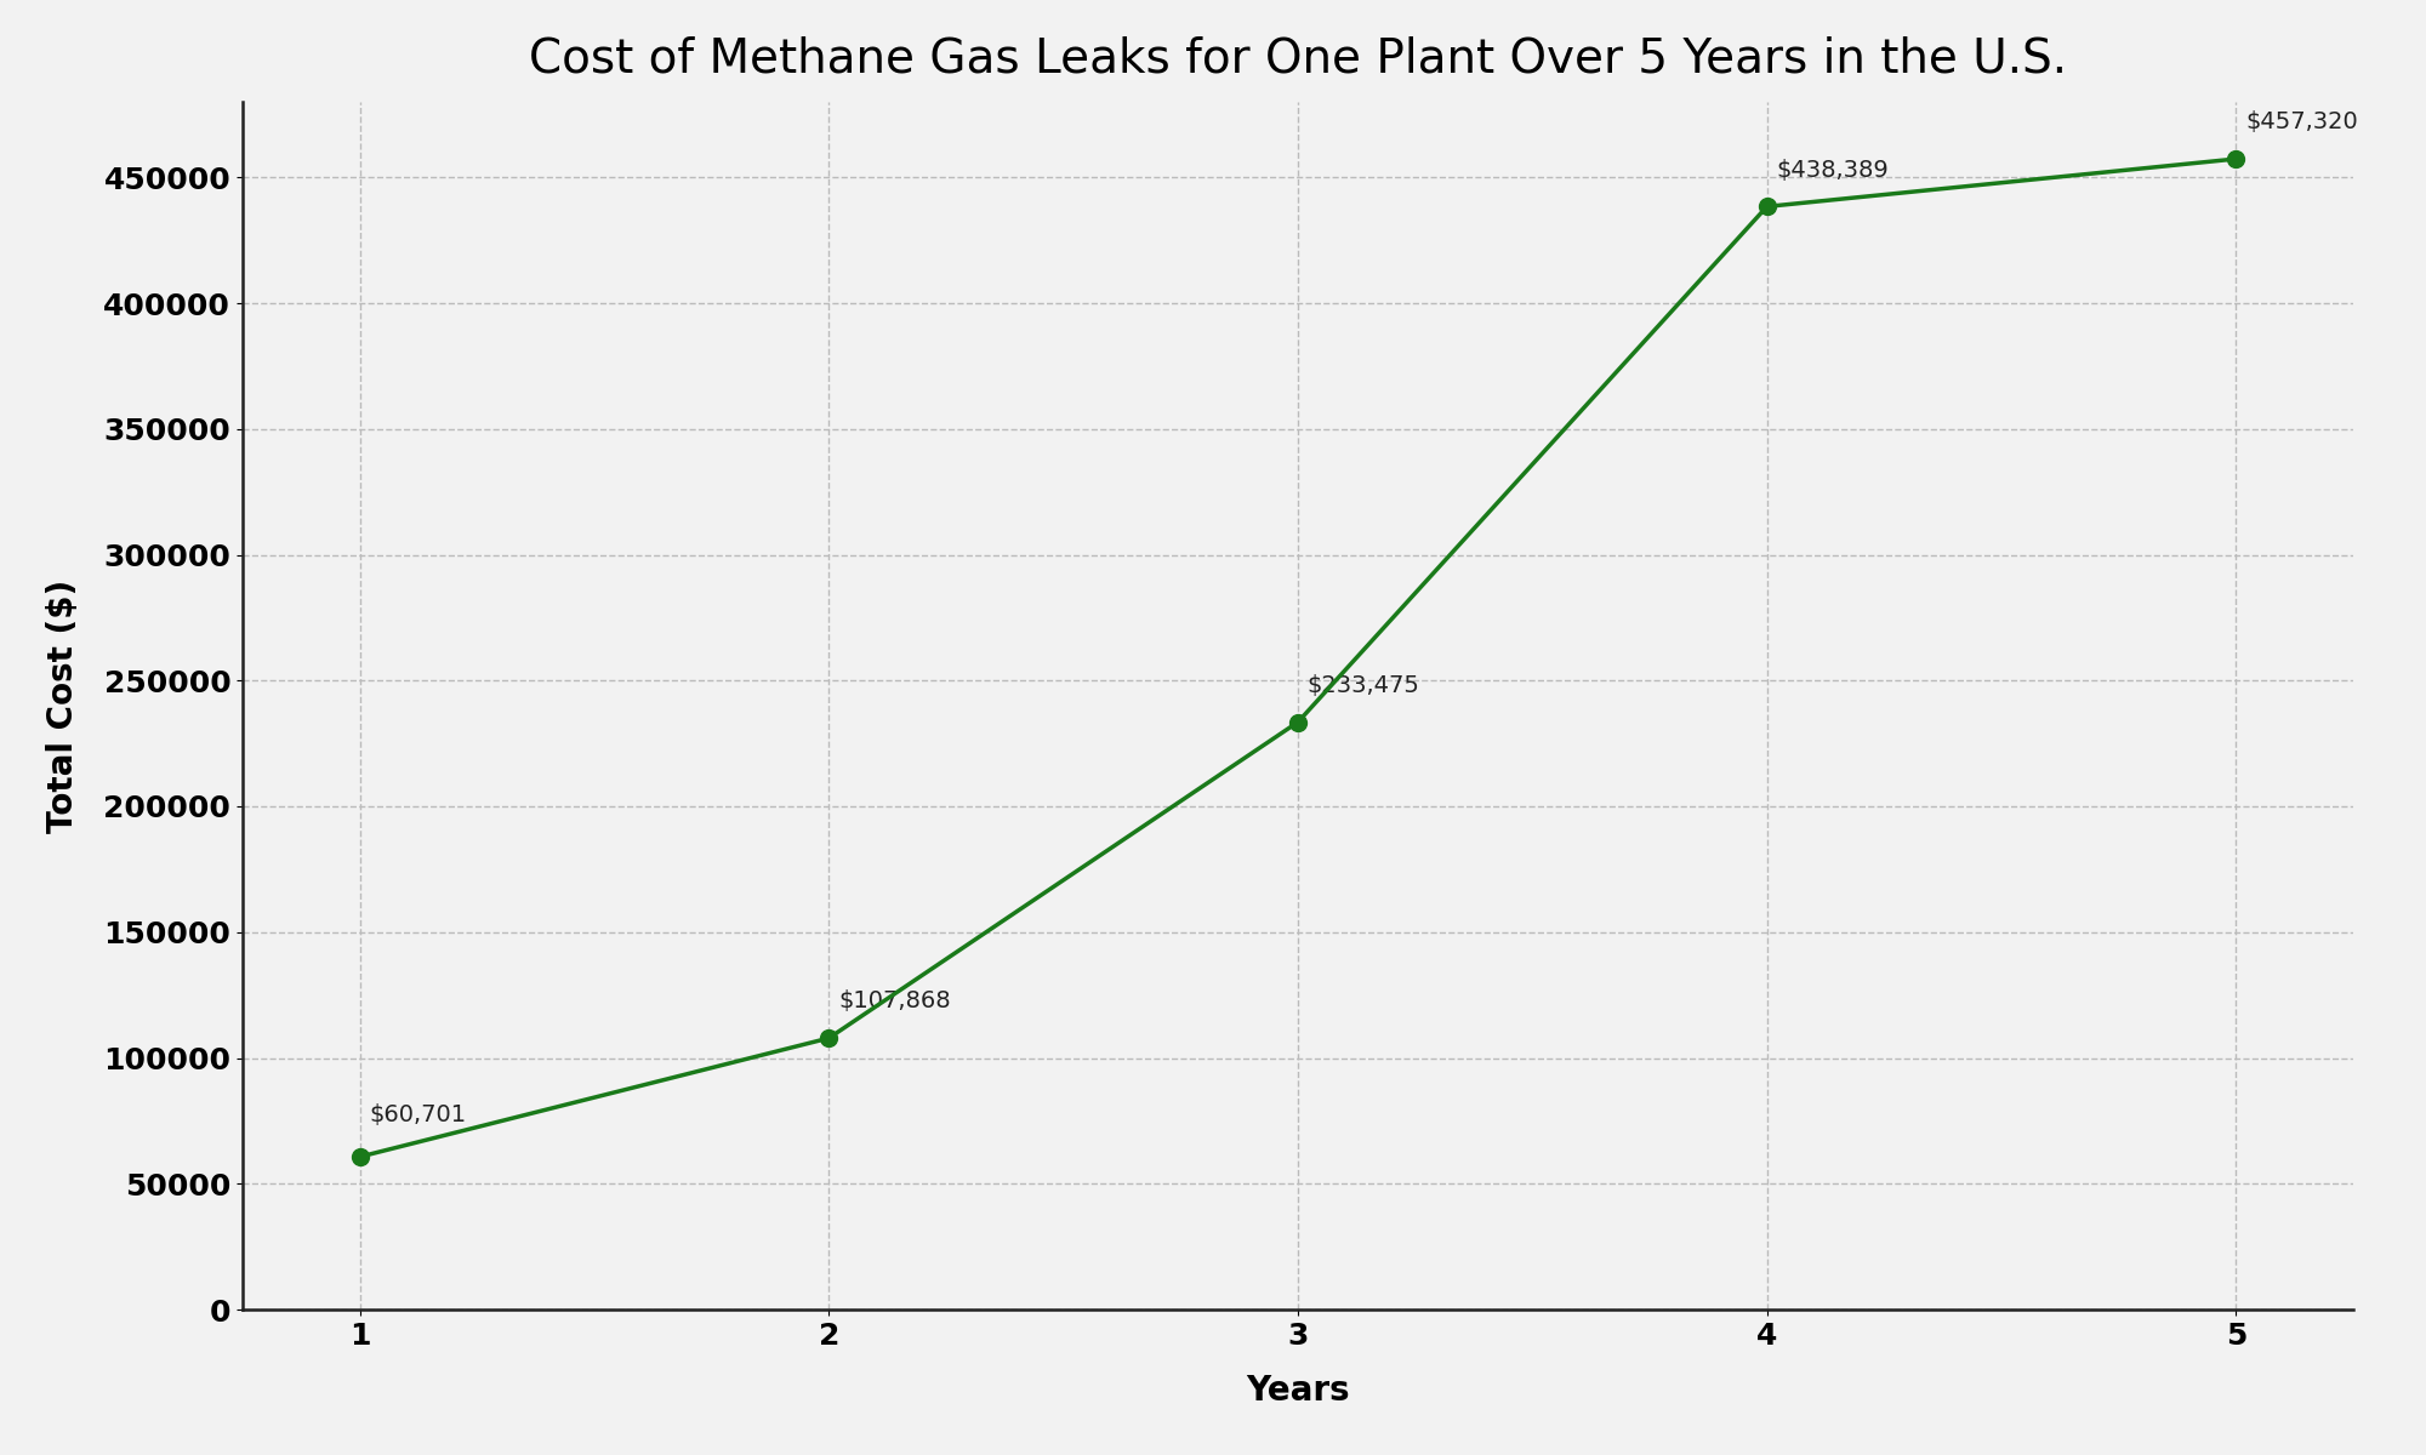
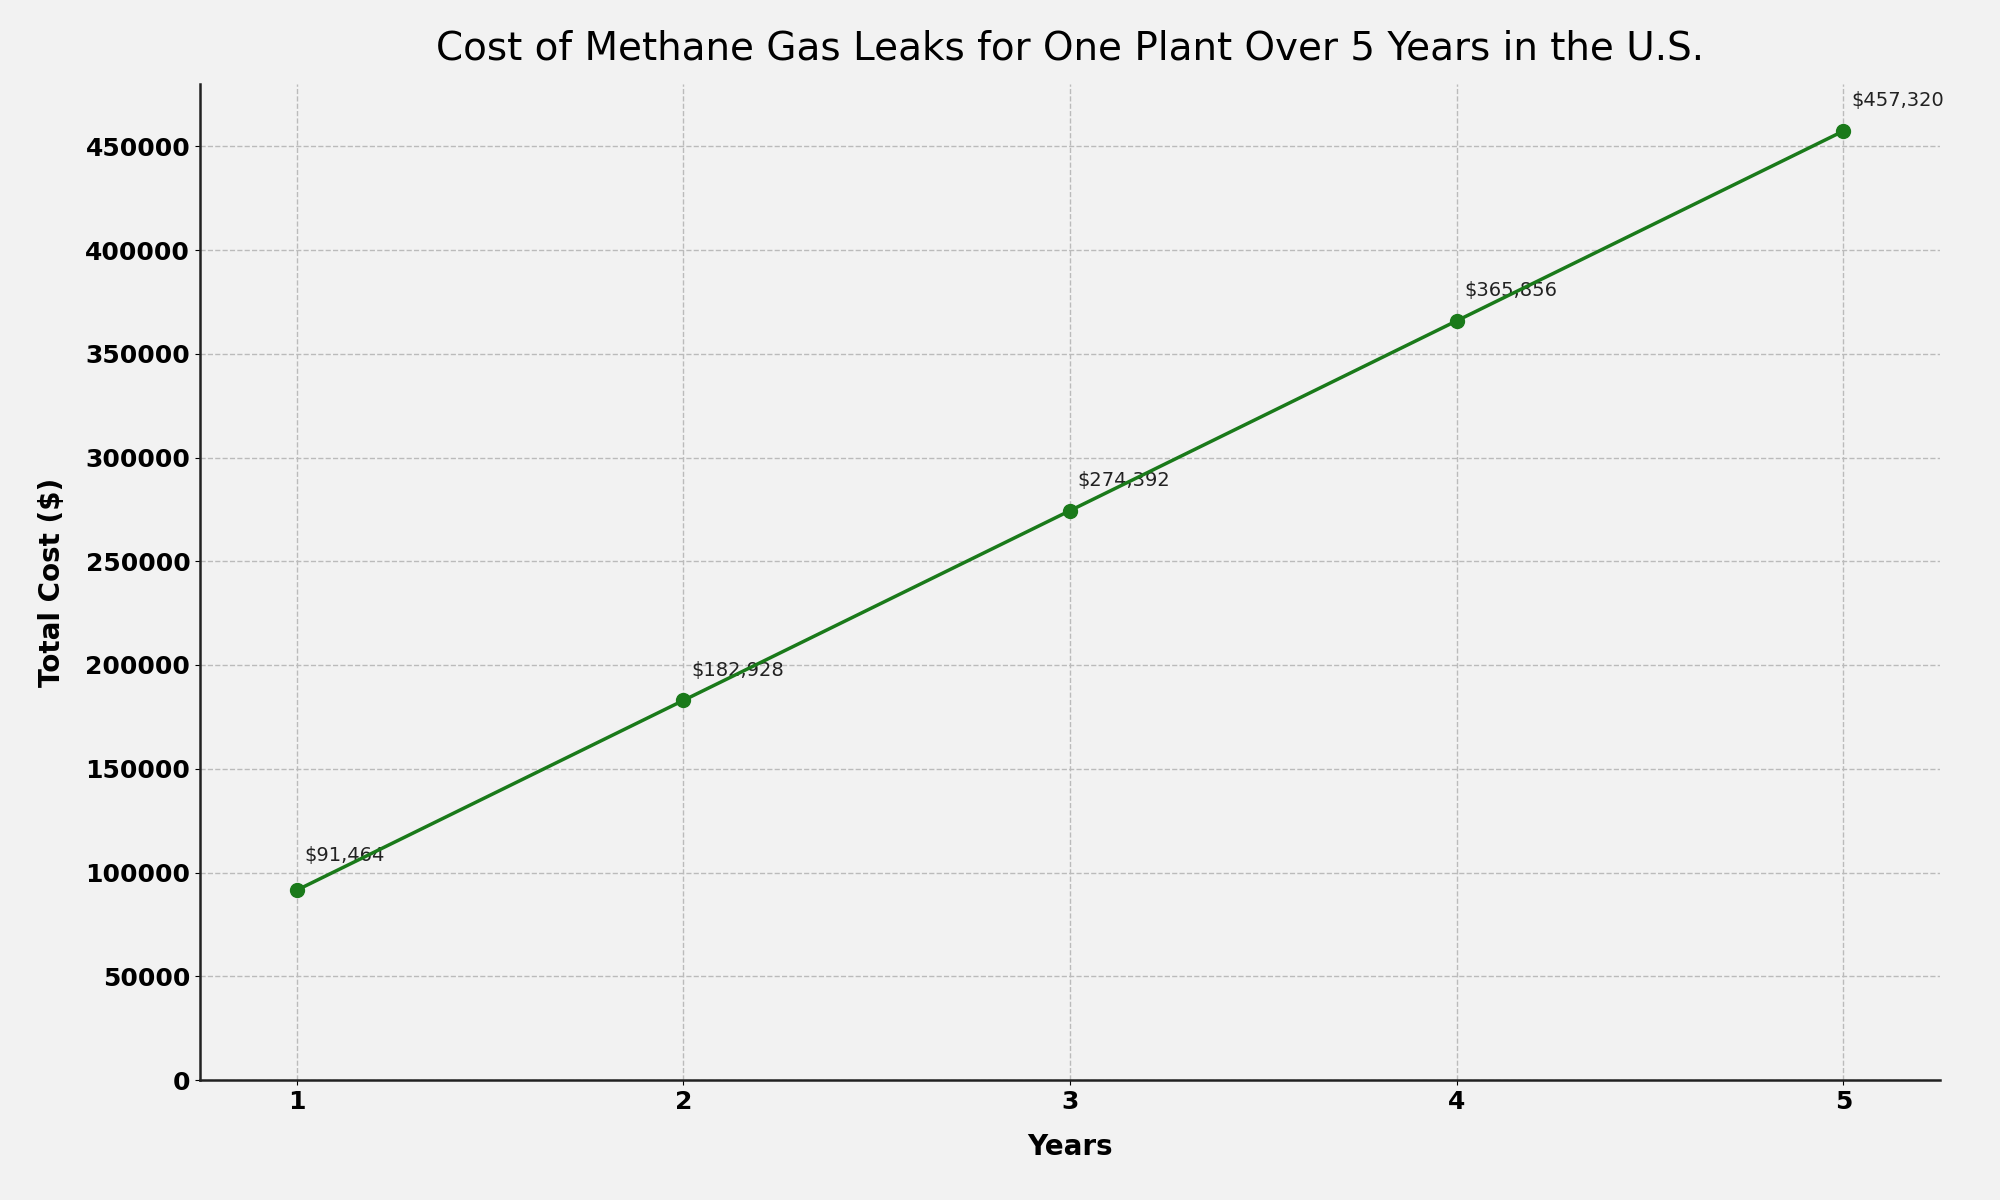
1: $60,701 -> $91,464
2: $107,868 -> $182,928
3: $233,475 -> $274,392
4: $438,389 -> $365,856
